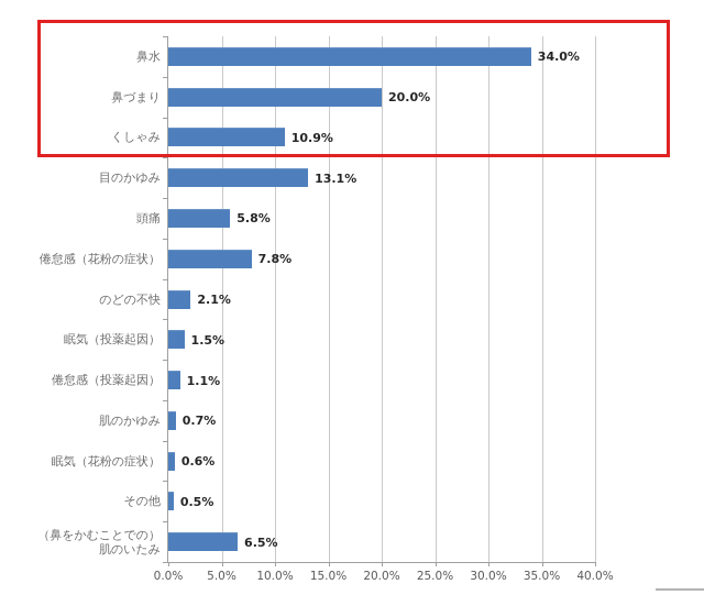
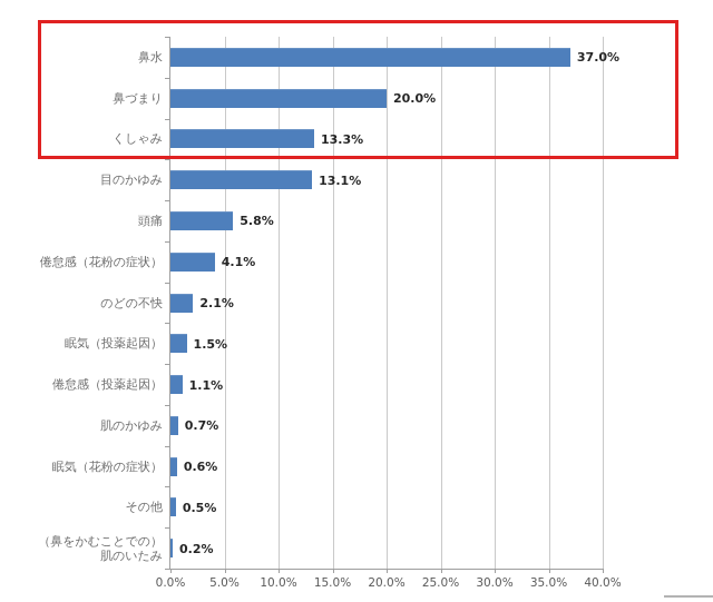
鼻水: 34.0% -> 37.0%
くしゃみ: 10.9% -> 13.3%
倦怠感（花粉の症状）: 7.8% -> 4.1%
（鼻をかむことでの） 肌のいたみ: 6.5% -> 0.2%
